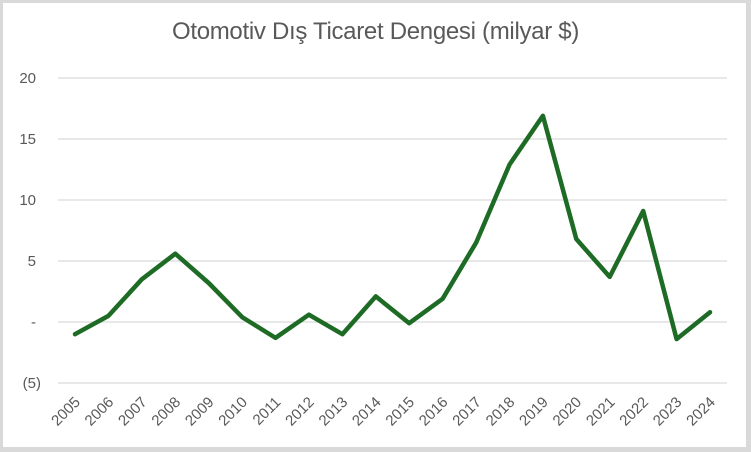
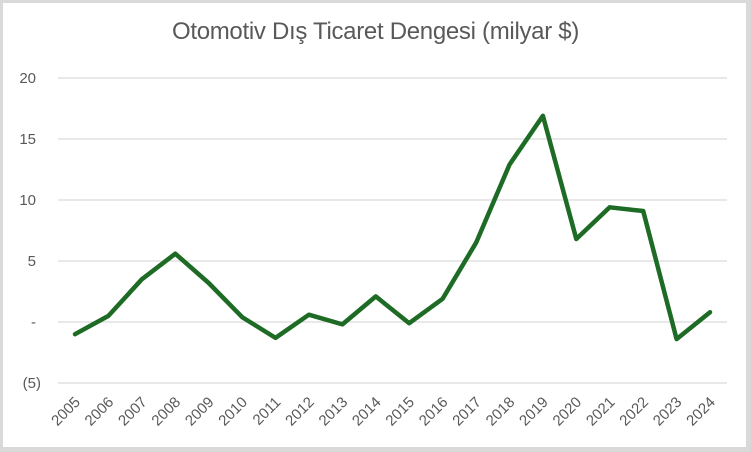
2013: -1.0 -> -0.2
2021: 3.7 -> 9.4
